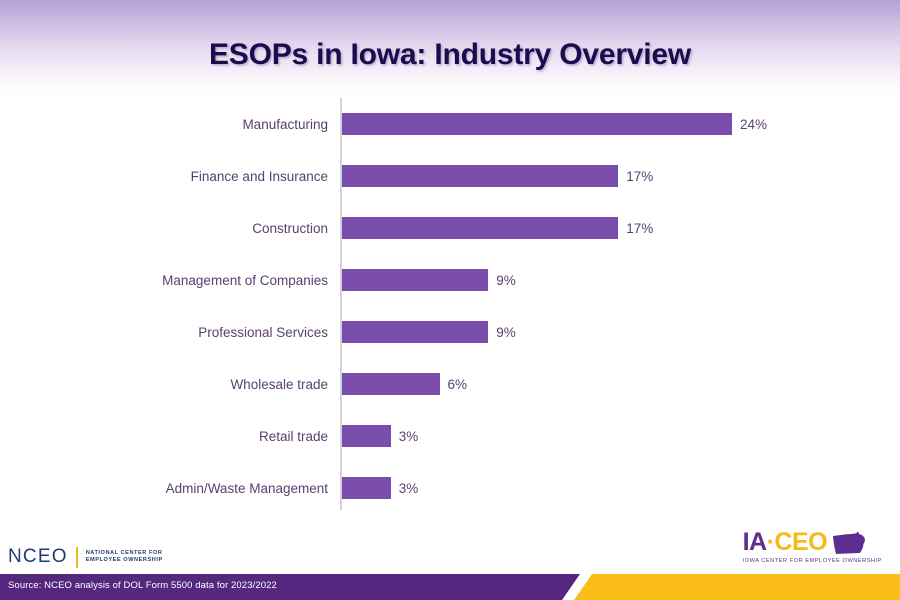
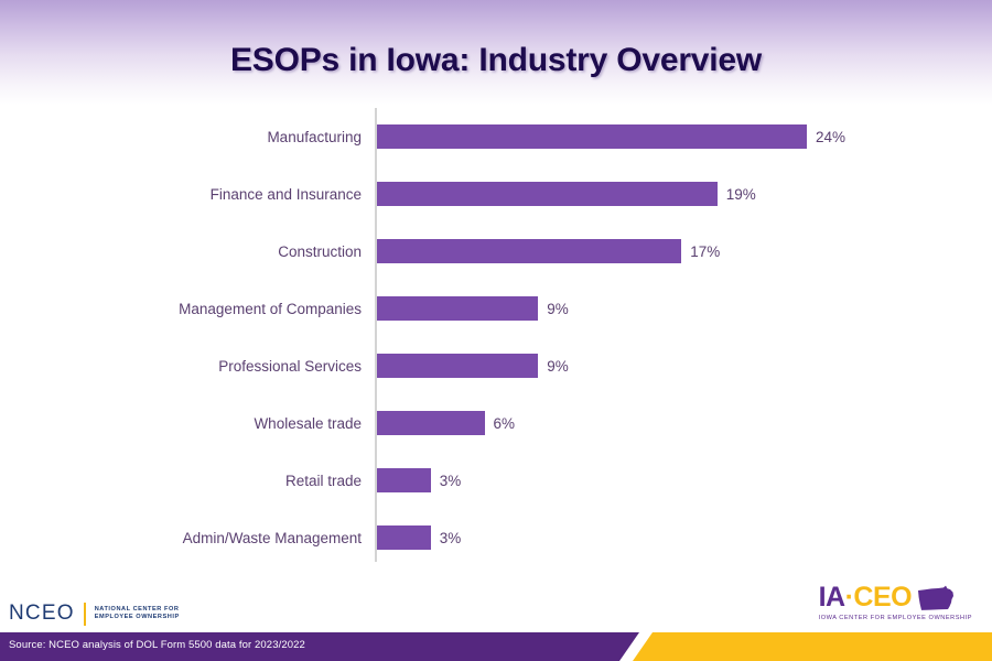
Finance and Insurance: 17% -> 19%
